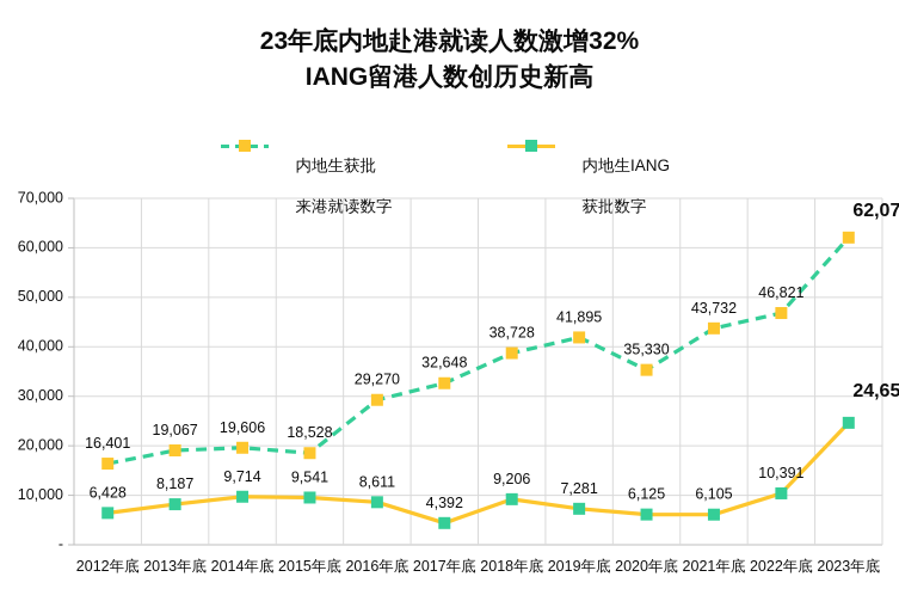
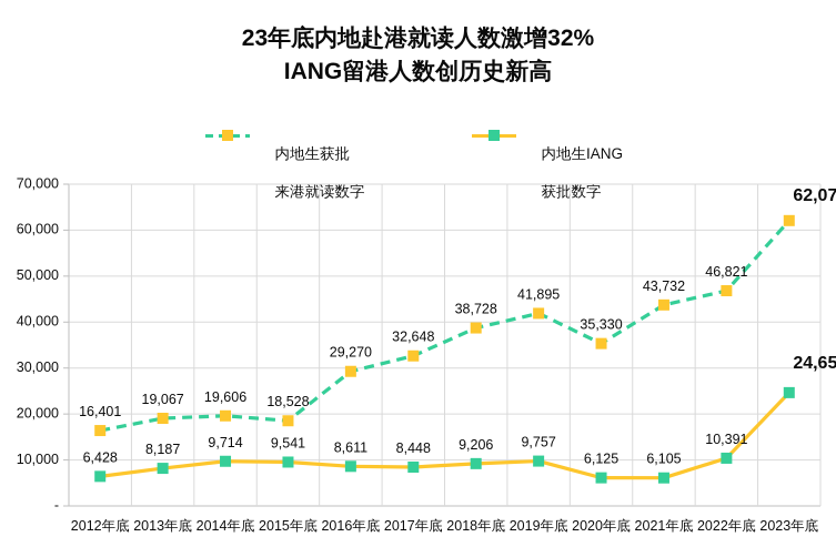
内地生IANG获批数字/2017年底: 4,392 -> 8,448
内地生IANG获批数字/2019年底: 7,281 -> 9,757
